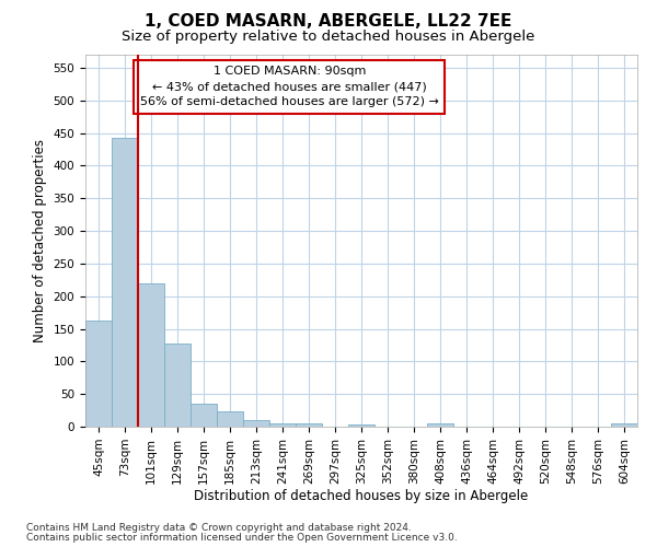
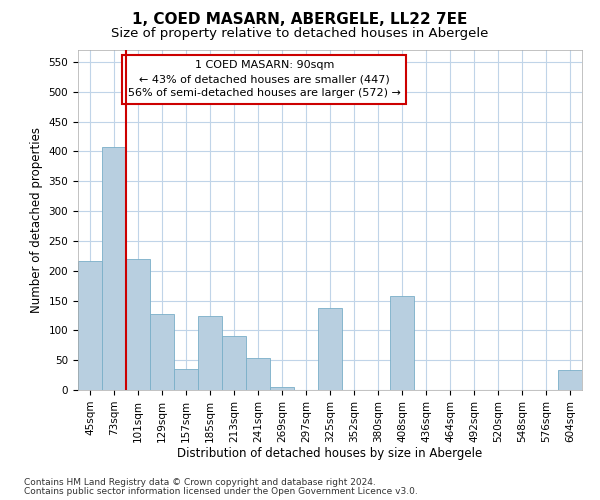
45sqm: 163 -> 216
73sqm: 443 -> 408
185sqm: 24 -> 124
213sqm: 10 -> 90
241sqm: 5 -> 54
325sqm: 4 -> 138
408sqm: 5 -> 158
604sqm: 5 -> 34
